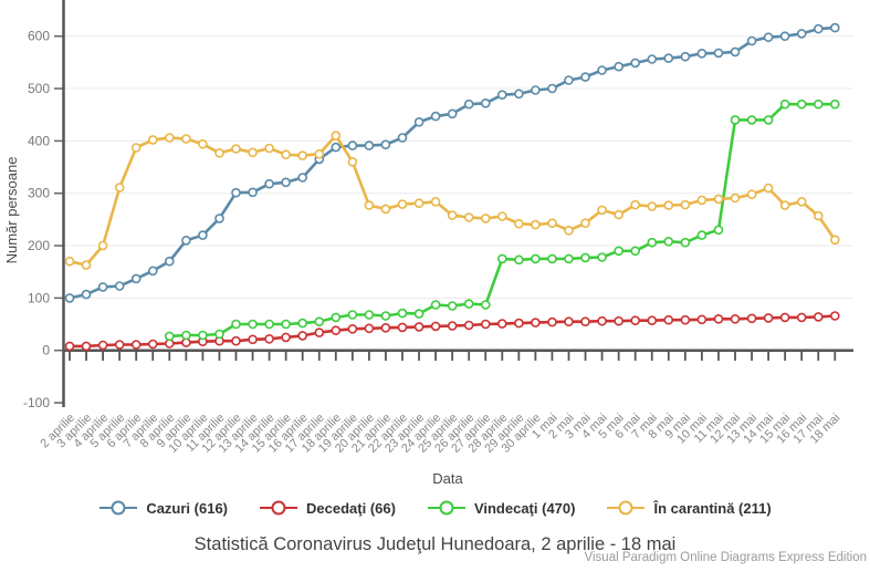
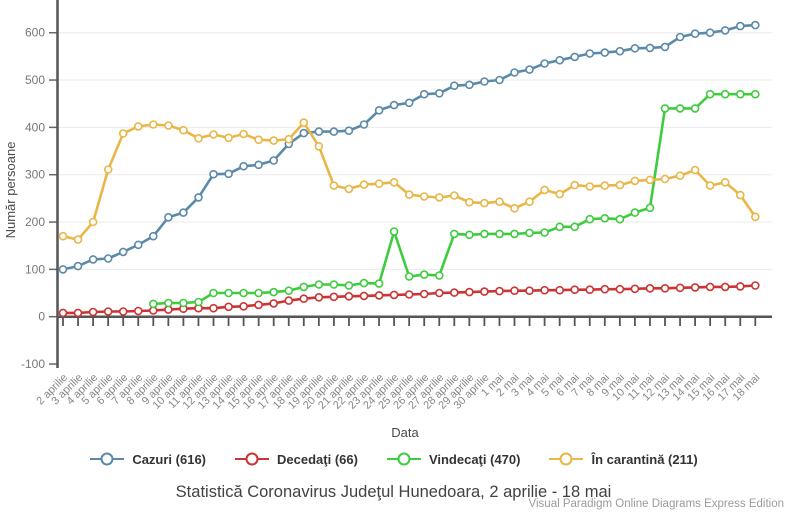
Vindecaţi (470)/24 aprilie: 90 -> 180
